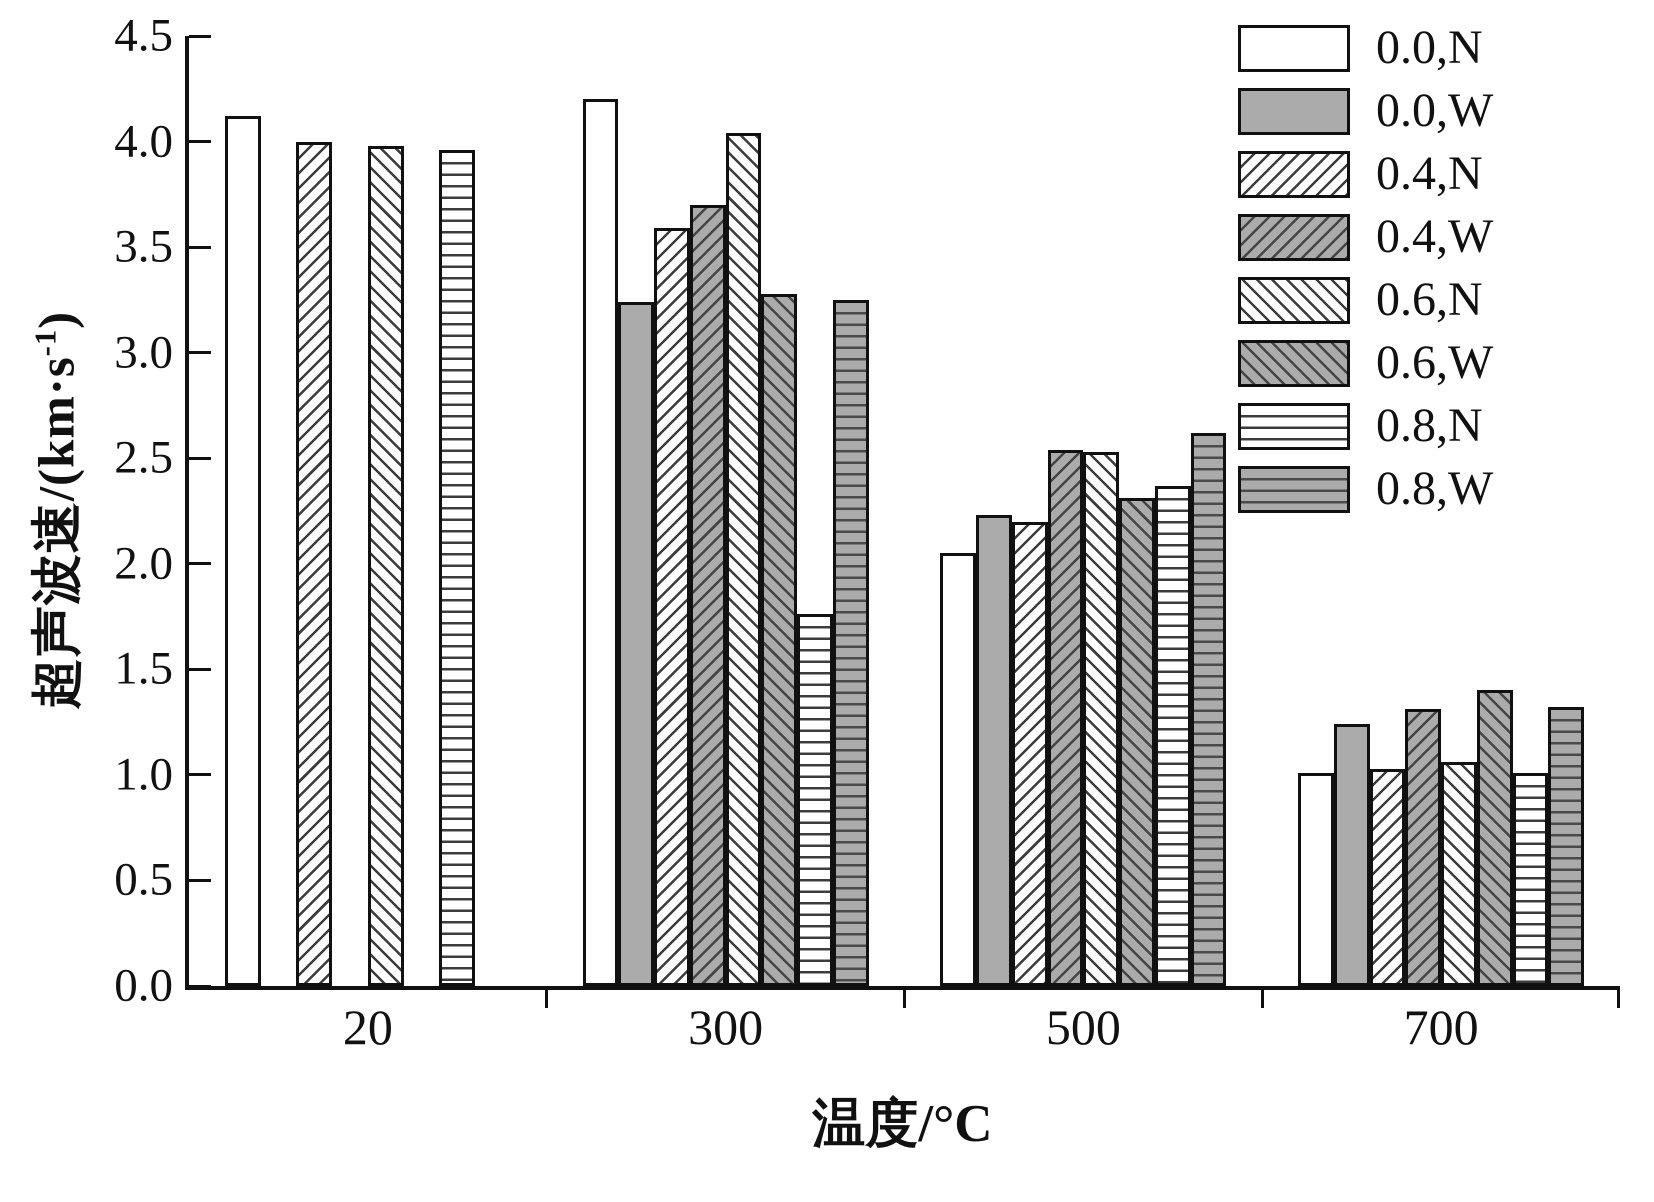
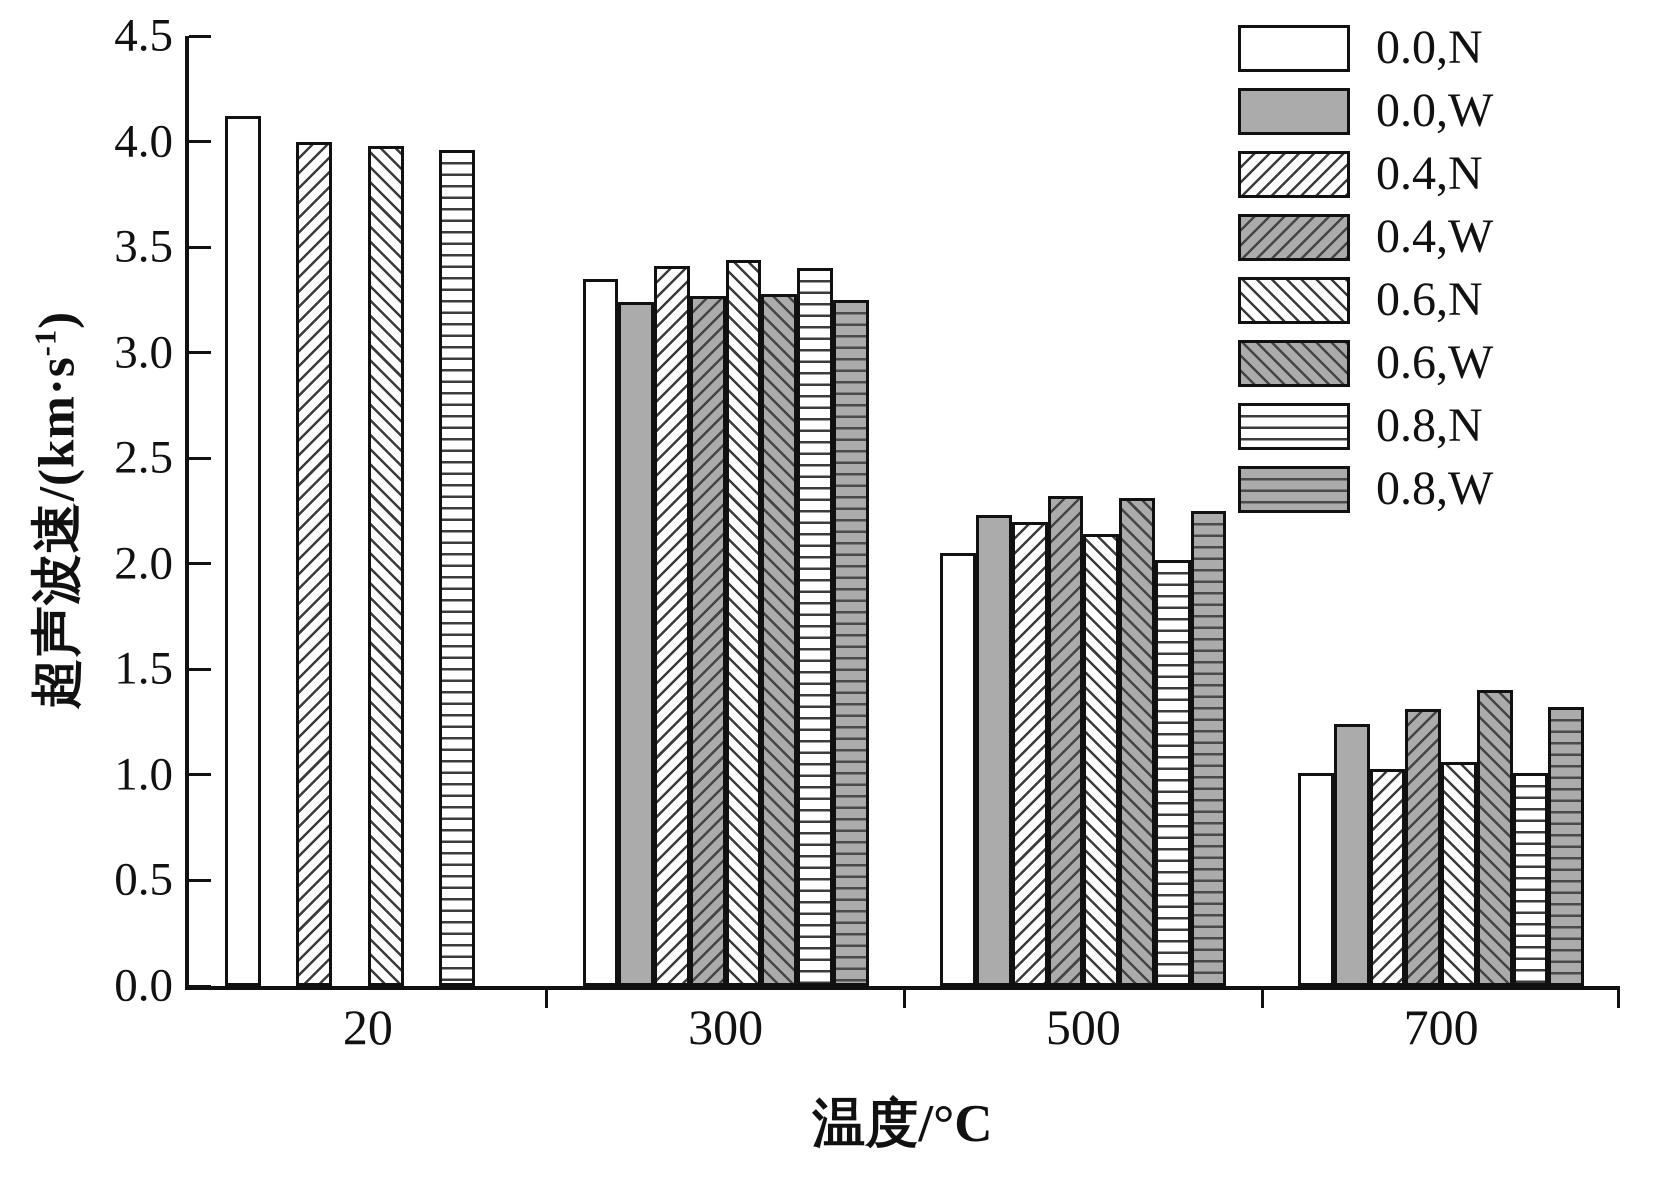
0.0,N/300: 4.20 -> 3.35
0.4,N/300: 3.59 -> 3.41
0.4,W/300: 3.70 -> 3.27
0.6,N/300: 4.04 -> 3.44
0.8,N/300: 1.76 -> 3.40
0.4,W/500: 2.54 -> 2.32
0.6,N/500: 2.53 -> 2.14
0.8,N/500: 2.37 -> 2.02
0.8,W/500: 2.62 -> 2.25
